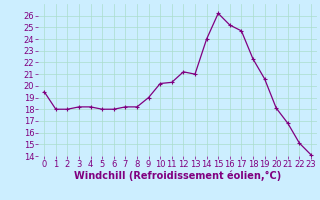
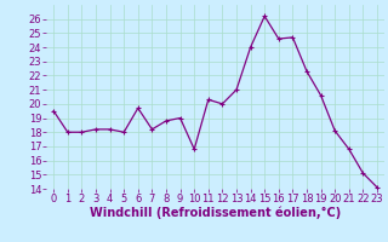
6: 18.0 -> 19.7
8: 18.2 -> 18.8
10: 20.2 -> 16.8
12: 21.2 -> 20.0
16: 25.2 -> 24.6
